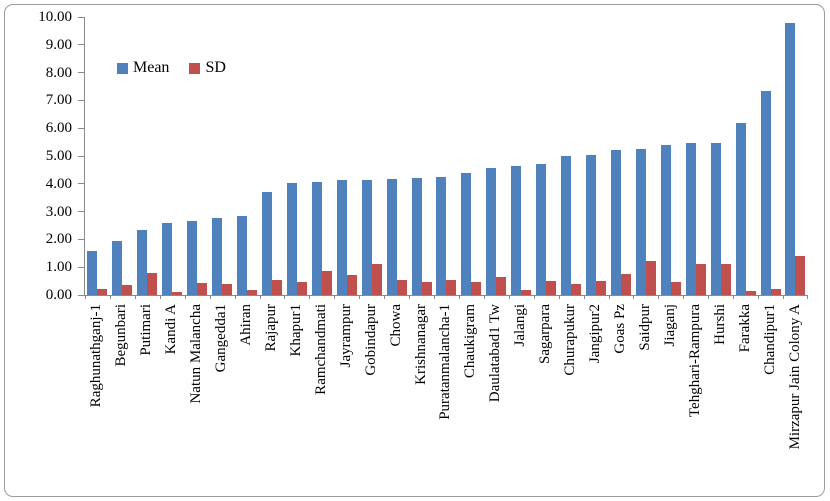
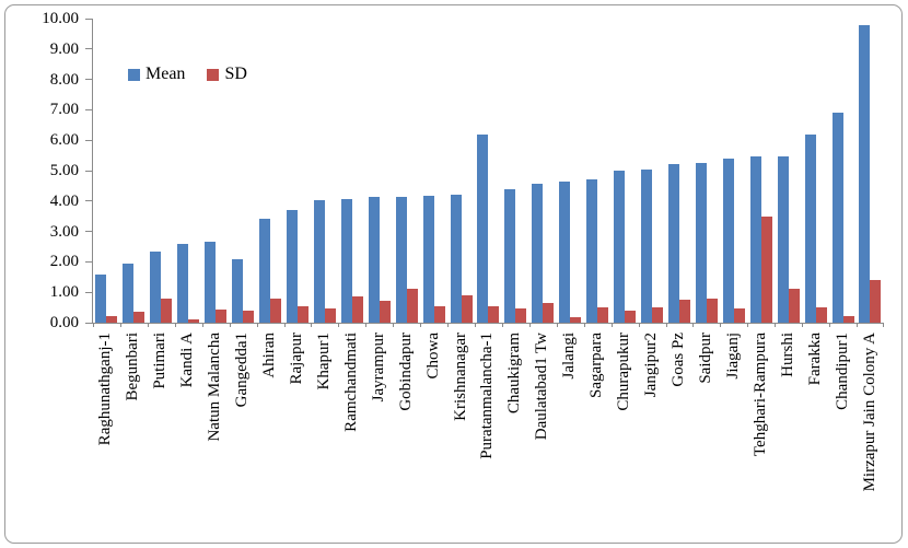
Mean/Gangedda1: 2.8 -> 2.1
Mean/Ahiran: 2.9 -> 3.4
SD/Ahiran: 0.2 -> 0.8
SD/Krishnanagar: 0.5 -> 0.9
Mean/Puratanmalancha-1: 4.2 -> 6.2
SD/Saidpur: 1.2 -> 0.8
SD/Tehghari-Rampura: 1.1 -> 3.5
SD/Farakka: 0.1 -> 0.5
Mean/Chandipur1: 7.3 -> 6.9
